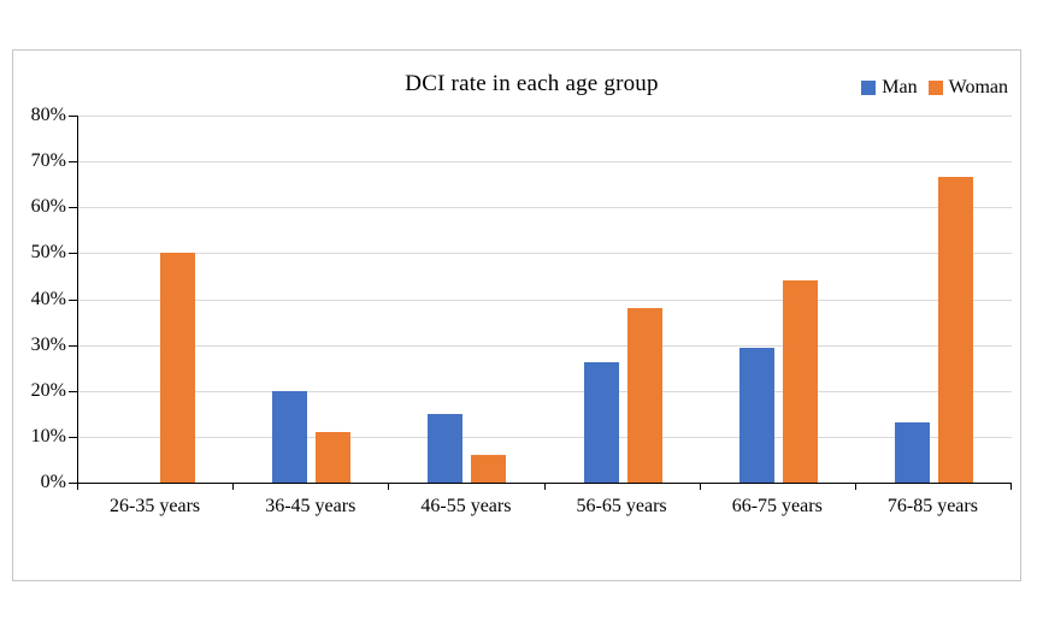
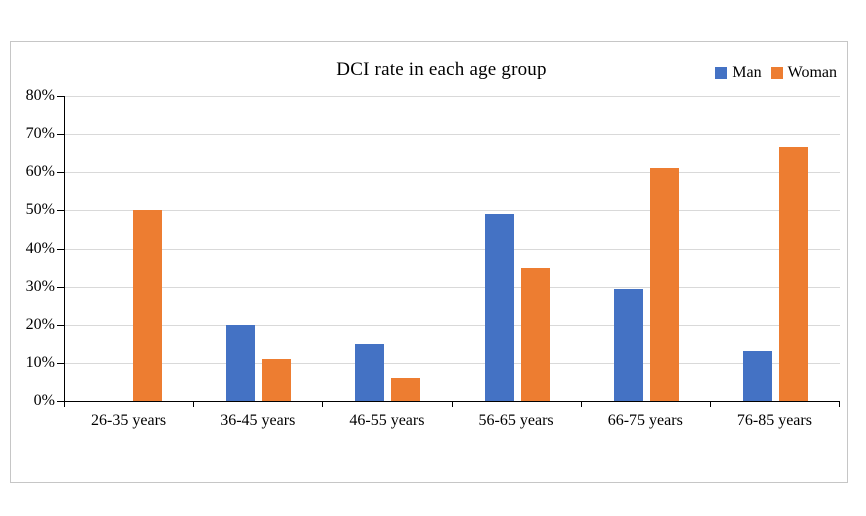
Man/56-65 years: 26% -> 49%
Woman/56-65 years: 38% -> 35%
Woman/66-75 years: 44% -> 61%
